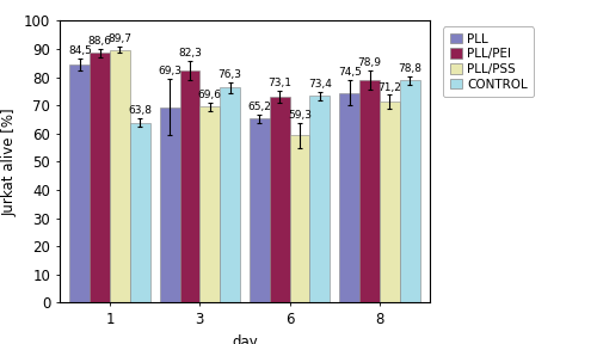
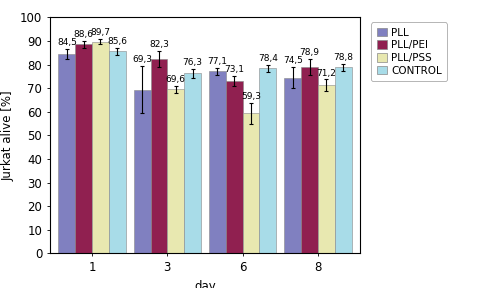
CONTROL/1: 63,8 -> 85,6
PLL/6: 65,2 -> 77,1
CONTROL/6: 73,4 -> 78,4
